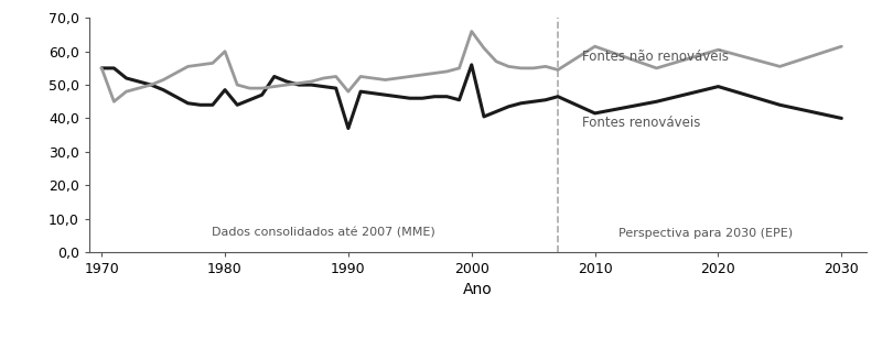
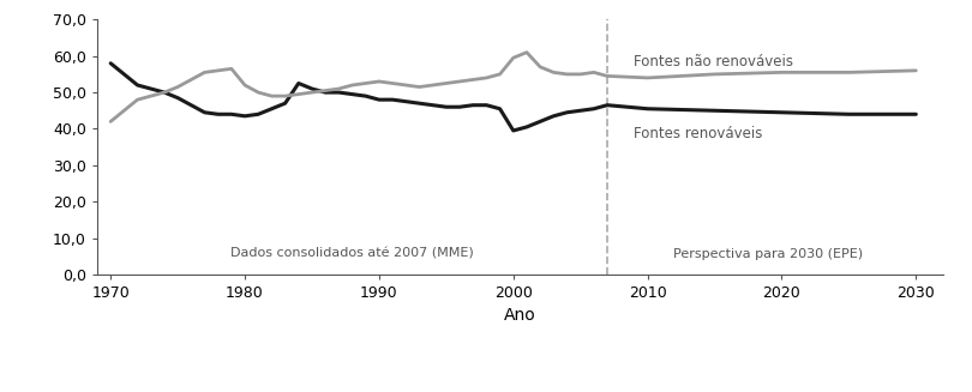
Fontes renováveis/1970: 55,0 -> 58,0
Fontes não renováveis/1970: 55,0 -> 42,0
Fontes renováveis/1980: 48,5 -> 43,5
Fontes não renováveis/1980: 60,0 -> 52,0
Fontes renováveis/1990: 37,0 -> 48,0
Fontes não renováveis/1990: 48,0 -> 53,0
Fontes renováveis/2000: 56,0 -> 39,5
Fontes não renováveis/2000: 66,0 -> 59,5
Fontes renováveis/2010: 41,5 -> 45,5
Fontes não renováveis/2010: 61,5 -> 54,0
Fontes renováveis/2020: 49,5 -> 44,5
Fontes não renováveis/2020: 60,5 -> 55,5
Fontes renováveis/2030: 40,0 -> 44,0
Fontes não renováveis/2030: 61,5 -> 56,0
